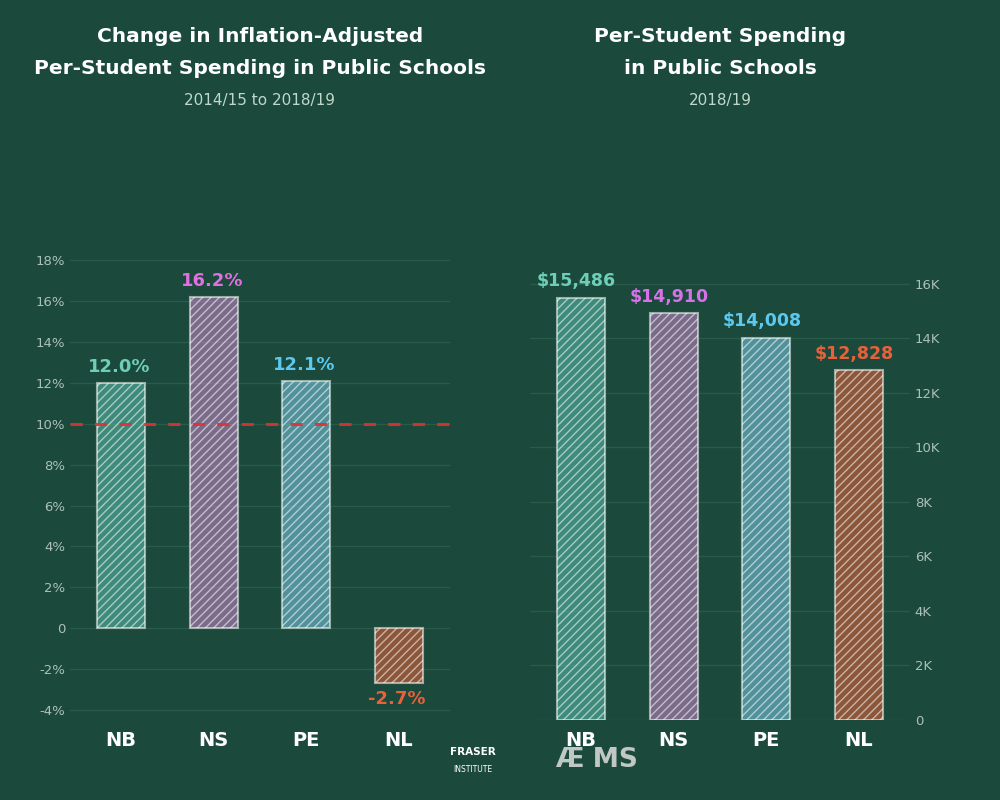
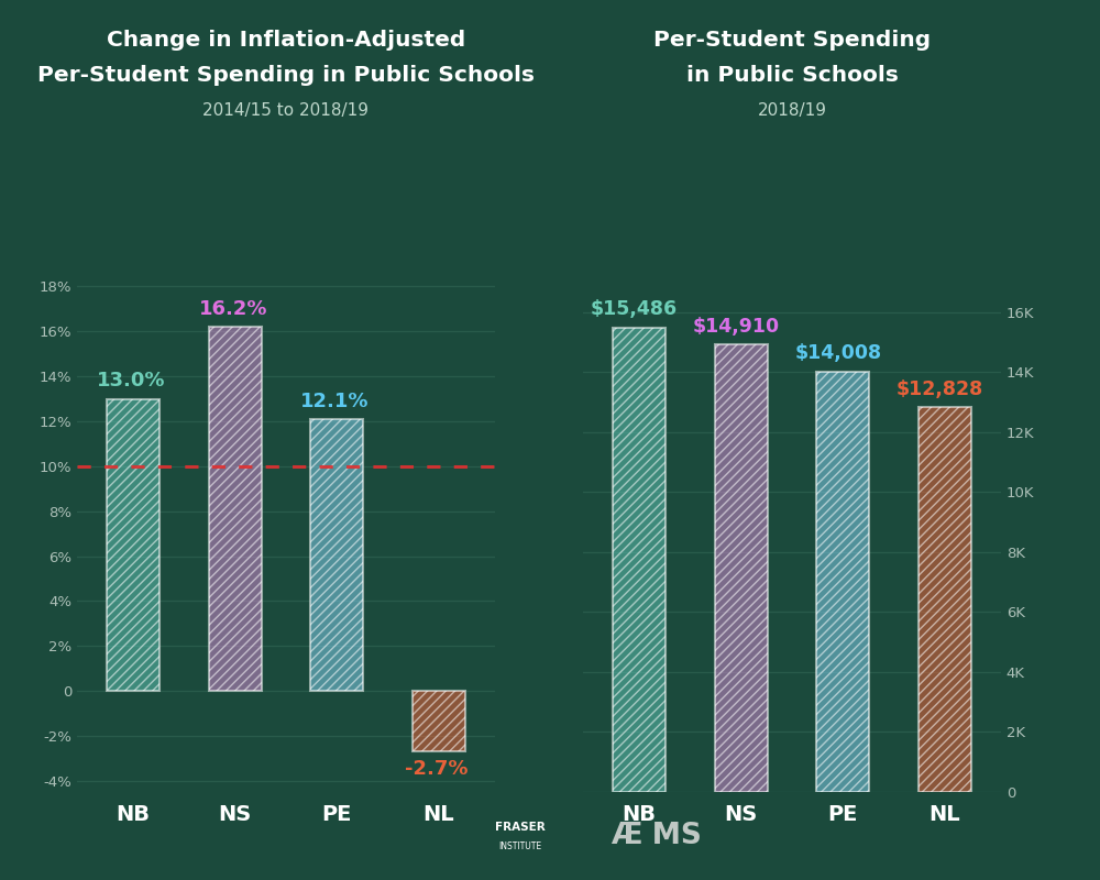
NB: 12.0% -> 13.0%
